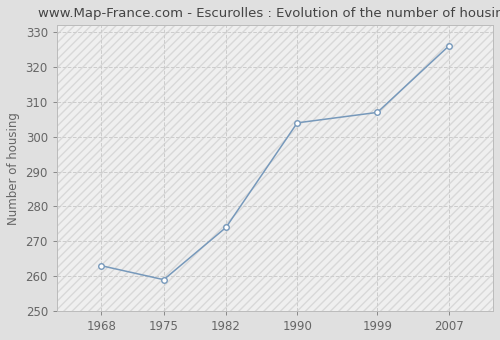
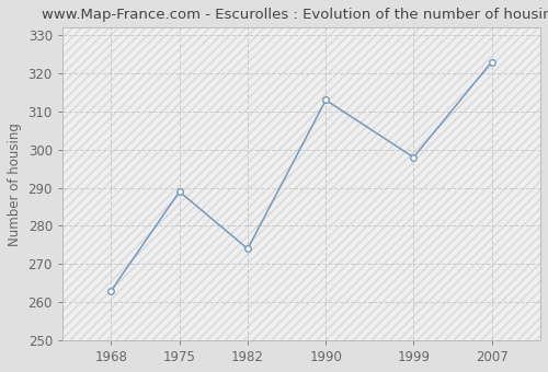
1975: 259 -> 289
1990: 304 -> 313
1999: 307 -> 298
2007: 326 -> 323
